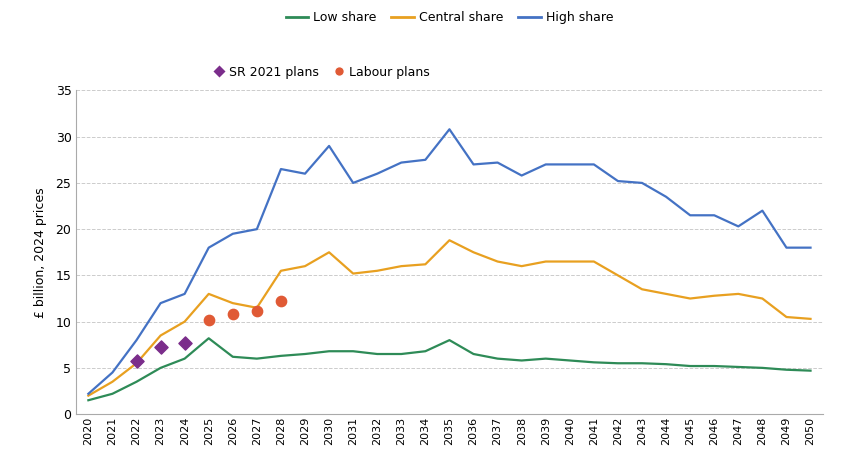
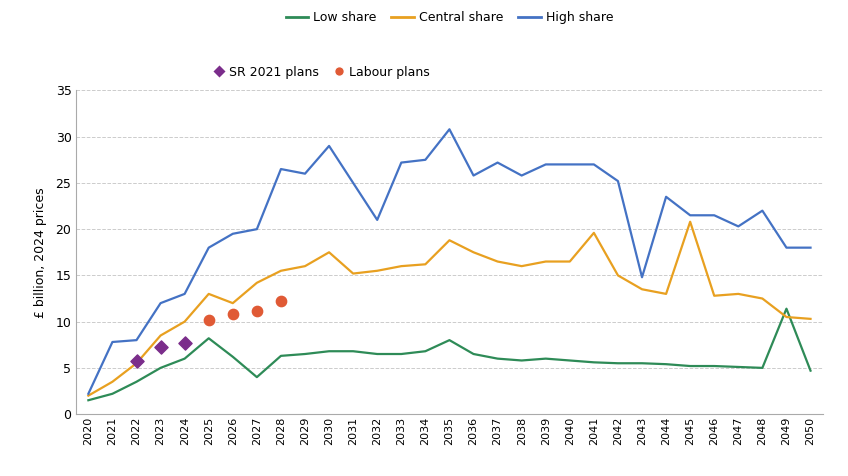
High share/2021: 4.5 -> 7.8
Low share/2027: 6.0 -> 4.0
Central share/2027: 11.5 -> 14.2
High share/2032: 26.0 -> 21.0
High share/2036: 27.0 -> 25.8
Central share/2041: 16.5 -> 19.6
High share/2043: 25.0 -> 14.8
Central share/2045: 12.5 -> 20.8
Low share/2049: 4.8 -> 11.4
